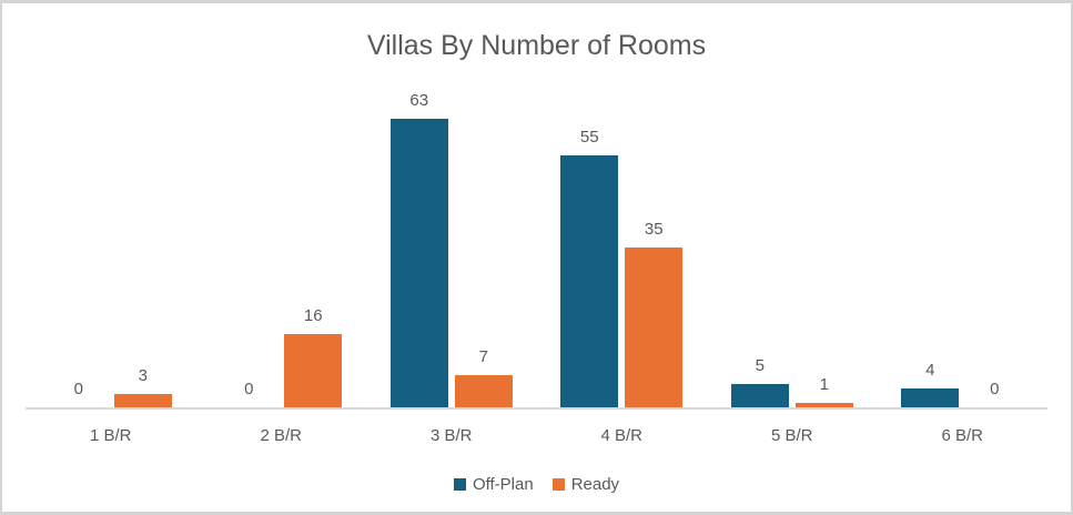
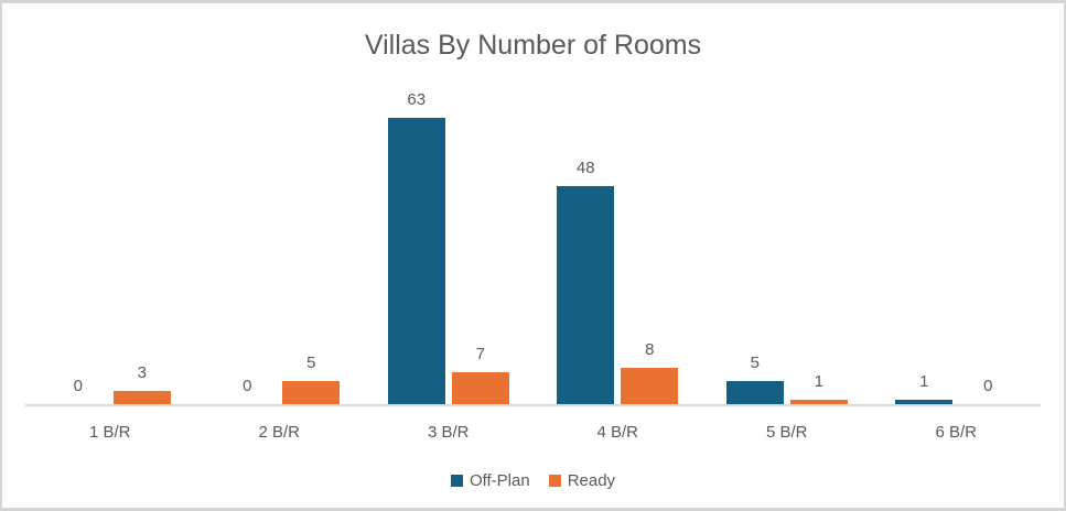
Ready/2 B/R: 16 -> 5
Off-Plan/4 B/R: 55 -> 48
Ready/4 B/R: 35 -> 8
Off-Plan/6 B/R: 4 -> 1
